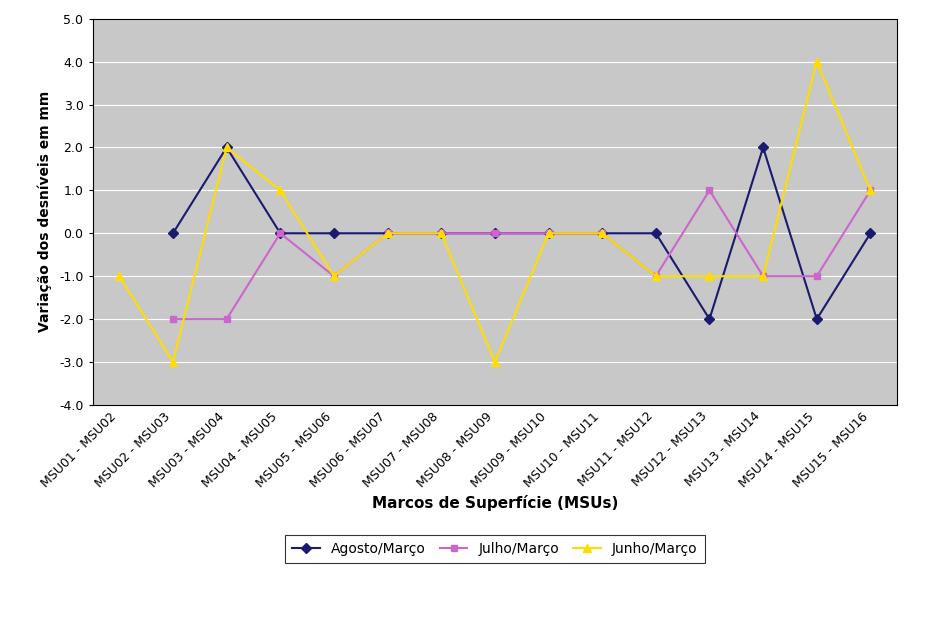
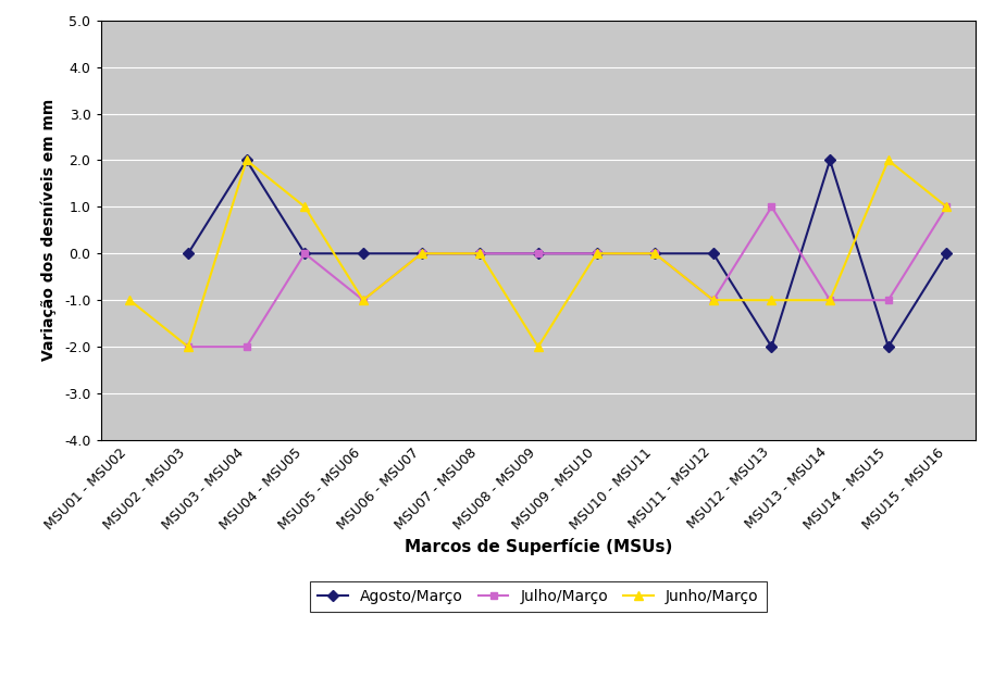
Junho/Março/MSU02 - MSU03: -3 -> -2
Junho/Março/MSU08 - MSU09: -3 -> -2
Junho/Março/MSU14 - MSU15: 4 -> 2
